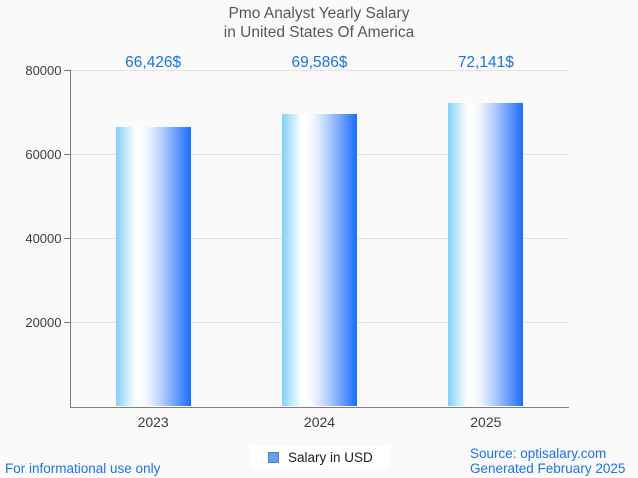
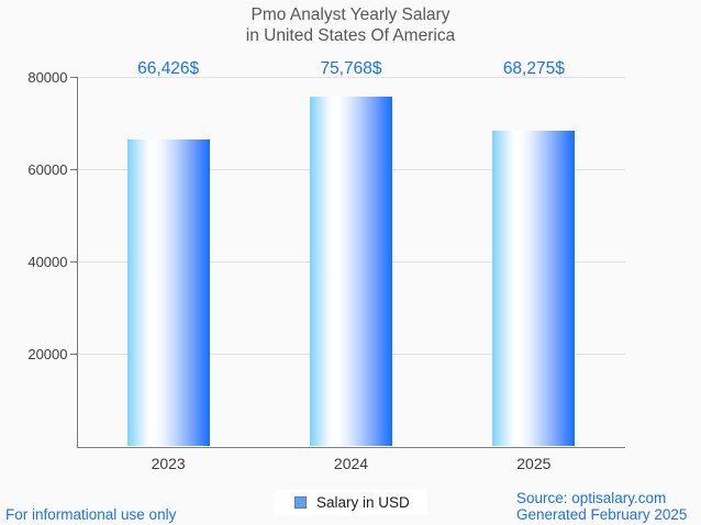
2024: 69,586 -> 75,768
2025: 72,141 -> 68,275
